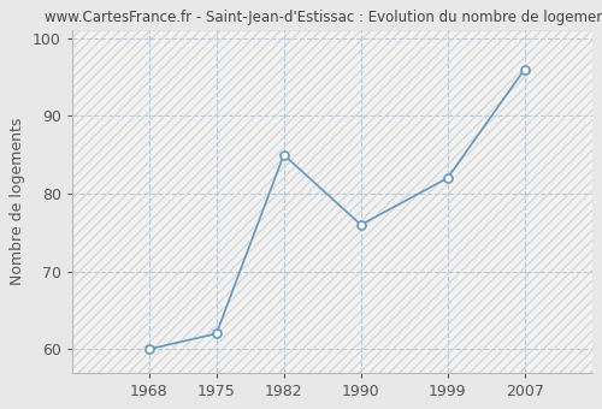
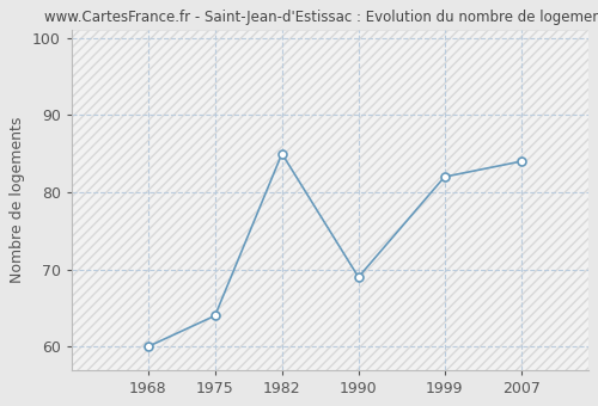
1975: 62 -> 64
1990: 76 -> 69
2007: 96 -> 84
